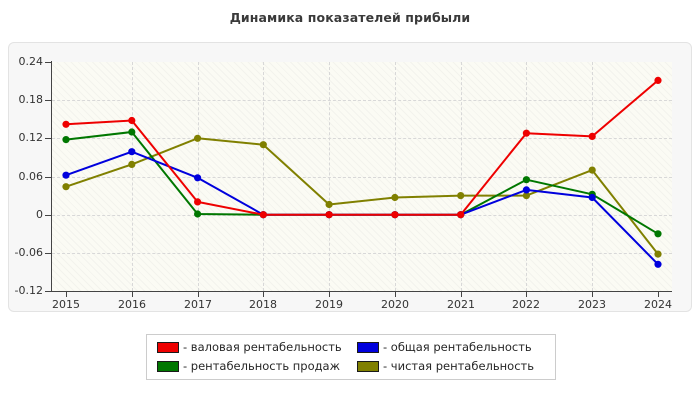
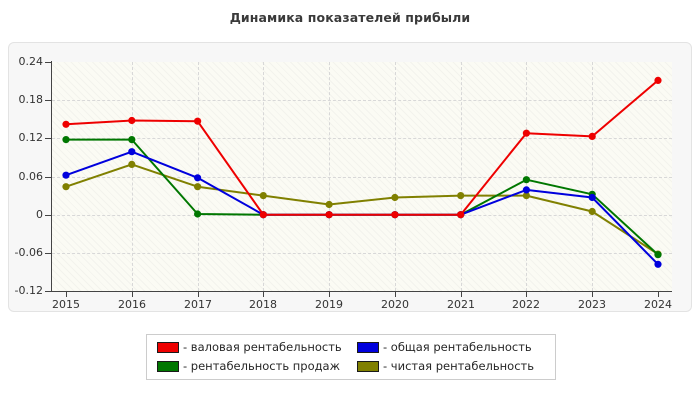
- рентабельность продаж/2016: 0.13 -> 0.12
- валовая рентабельность/2017: 0.02 -> 0.15
- чистая рентабельность/2017: 0.12 -> 0.04
- чистая рентабельность/2018: 0.11 -> 0.03
- чистая рентабельность/2023: 0.07 -> 0.01
- рентабельность продаж/2024: -0.03 -> -0.06
